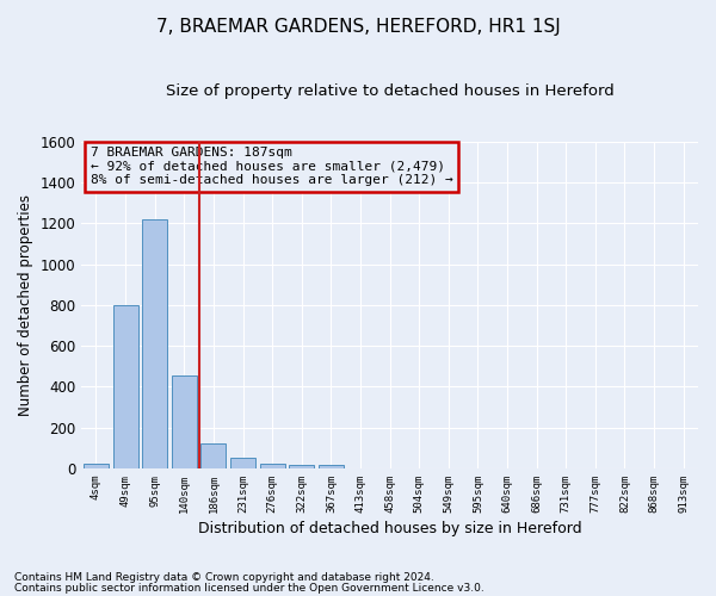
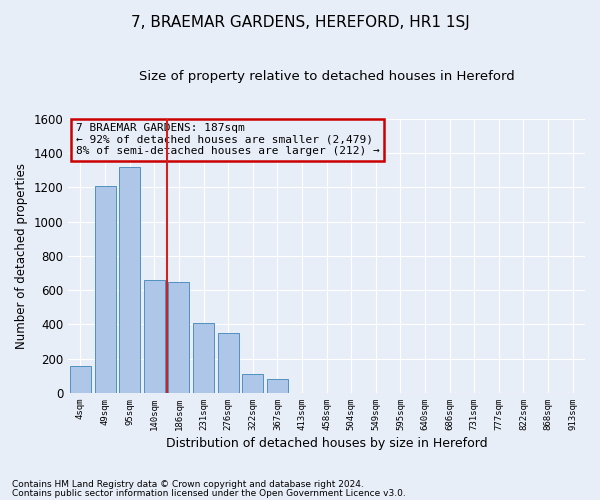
4sqm: 20 -> 160
49sqm: 800 -> 1210
95sqm: 1220 -> 1320
140sqm: 460 -> 660
186sqm: 120 -> 650
231sqm: 60 -> 410
276sqm: 20 -> 350
322sqm: 20 -> 110
367sqm: 20 -> 80
